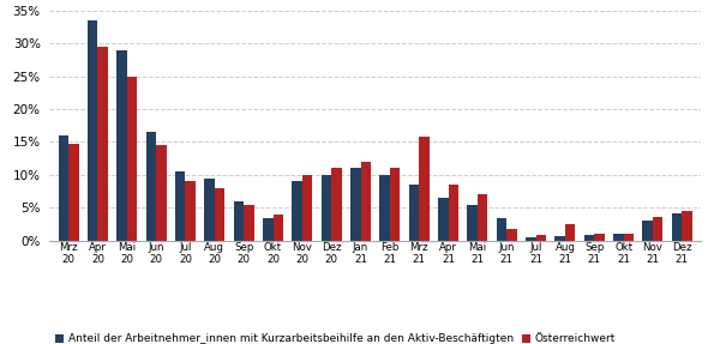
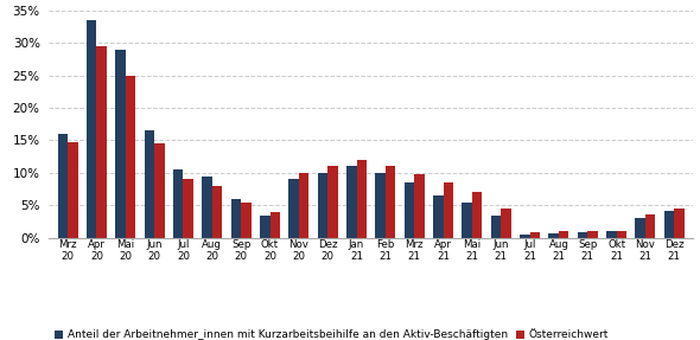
Österreichwert/Mrz 21: 15.8% -> 9.9%
Österreichwert/Jun 21: 1.8% -> 4.5%
Österreichwert/Aug 21: 2.6% -> 1.0%
